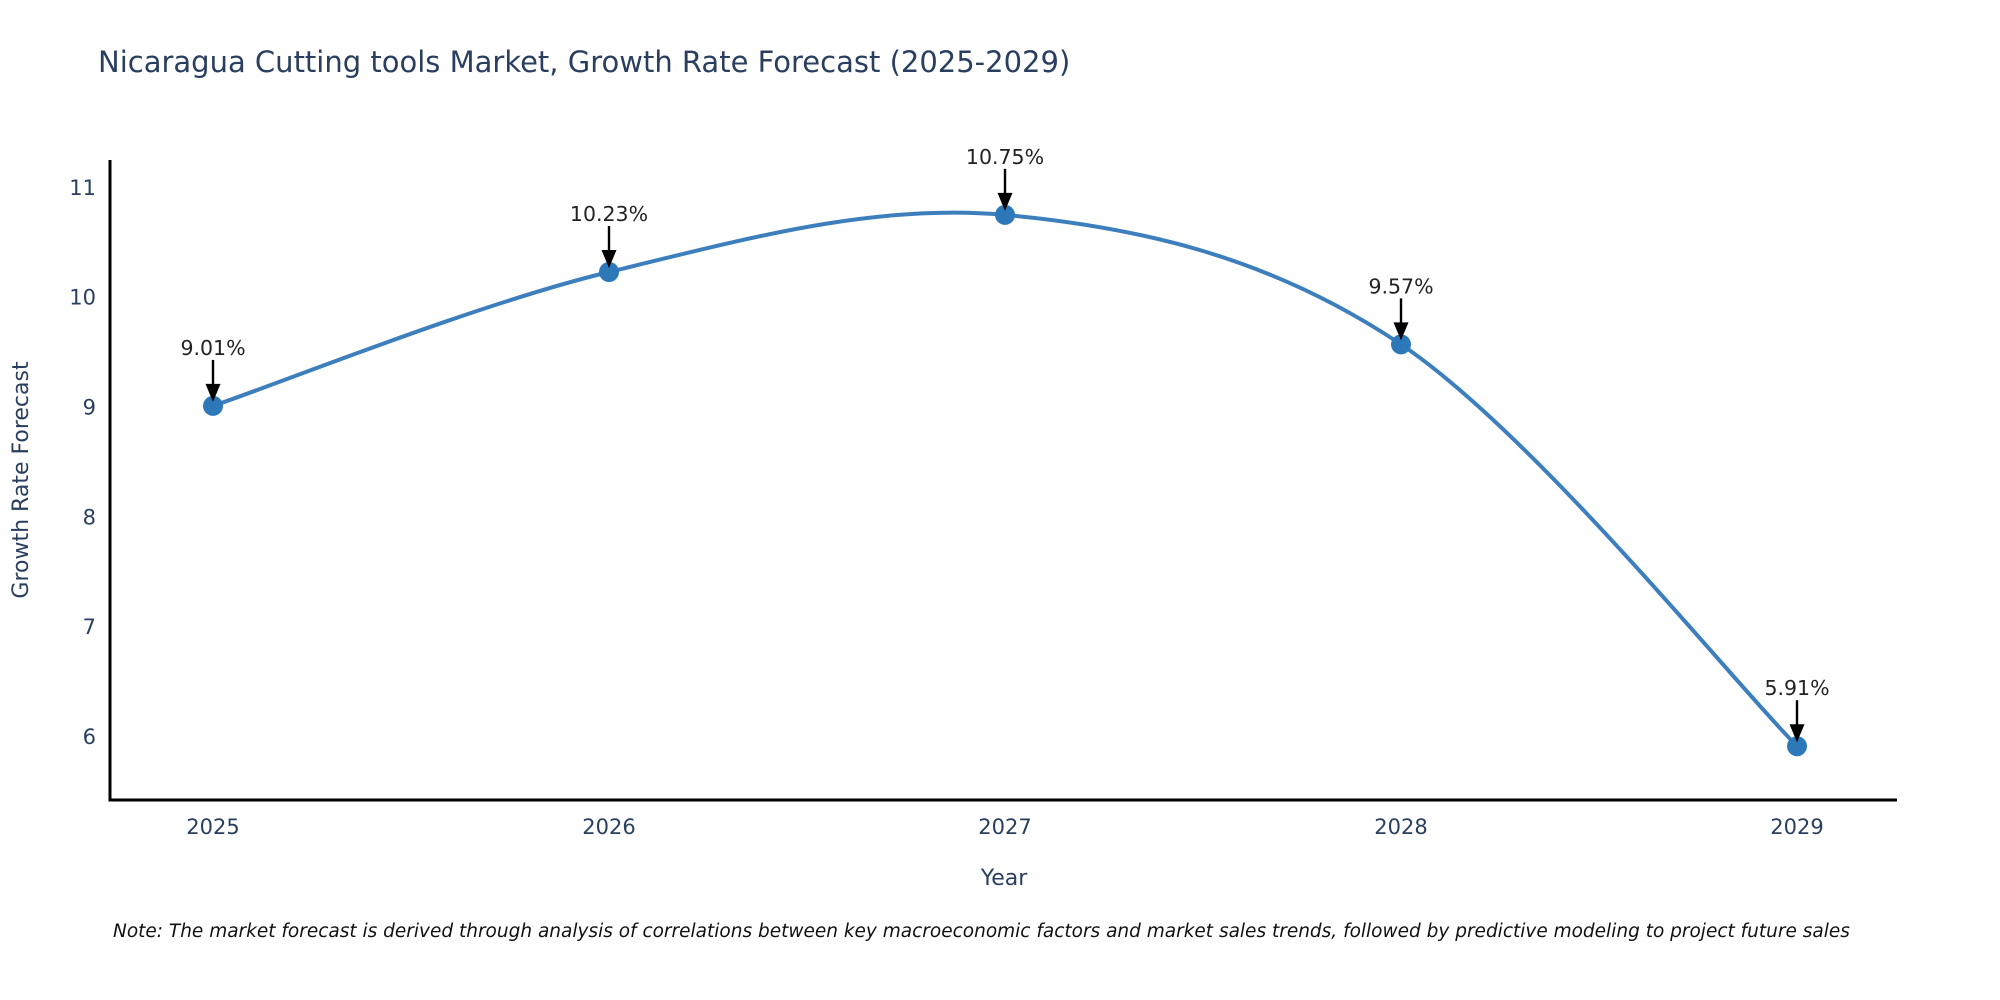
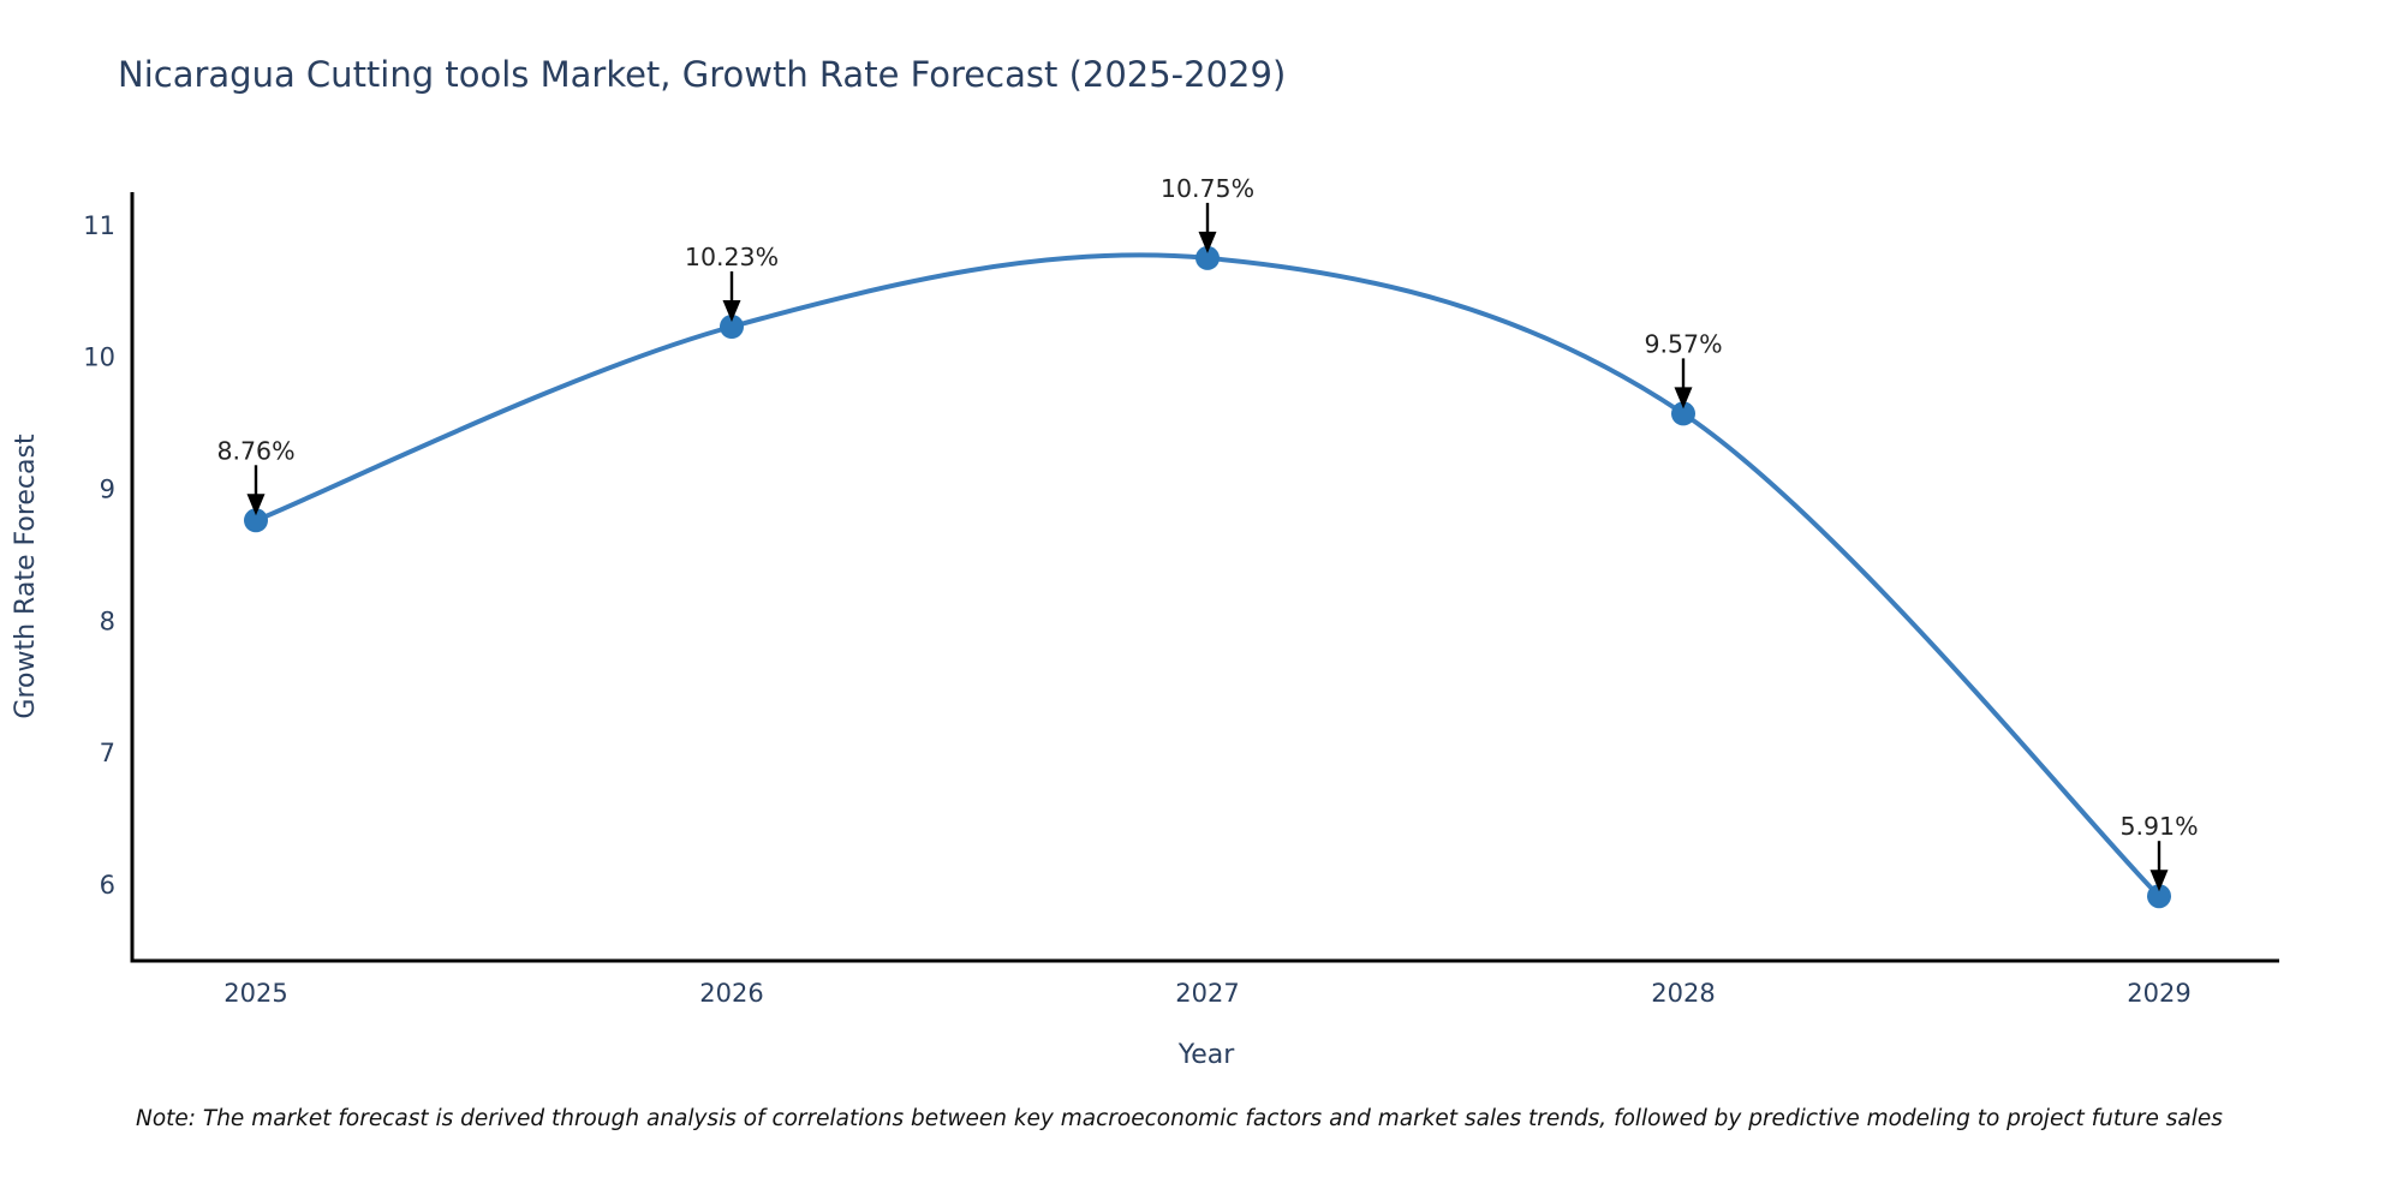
2025: 9.01% -> 8.76%
